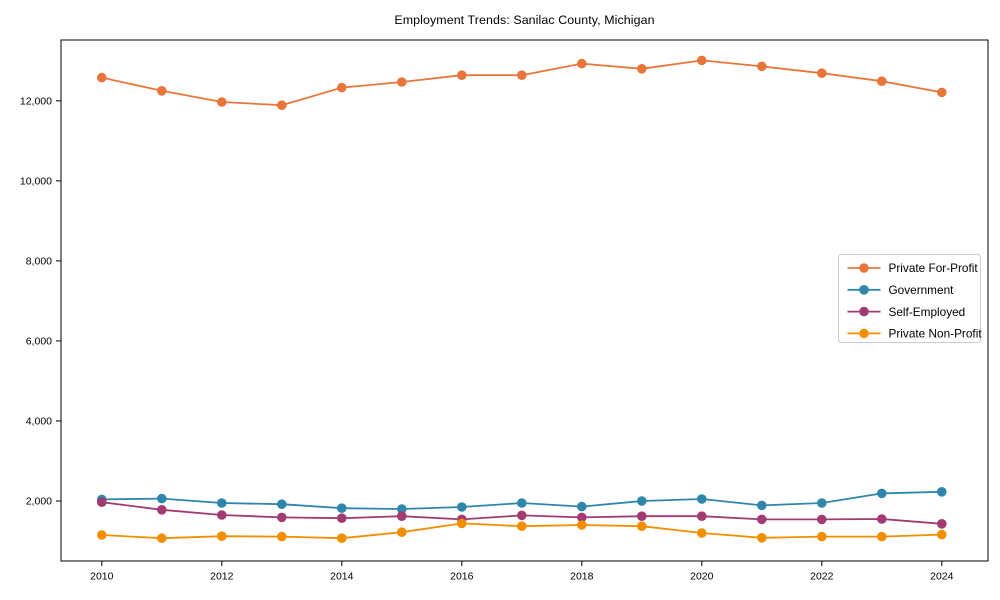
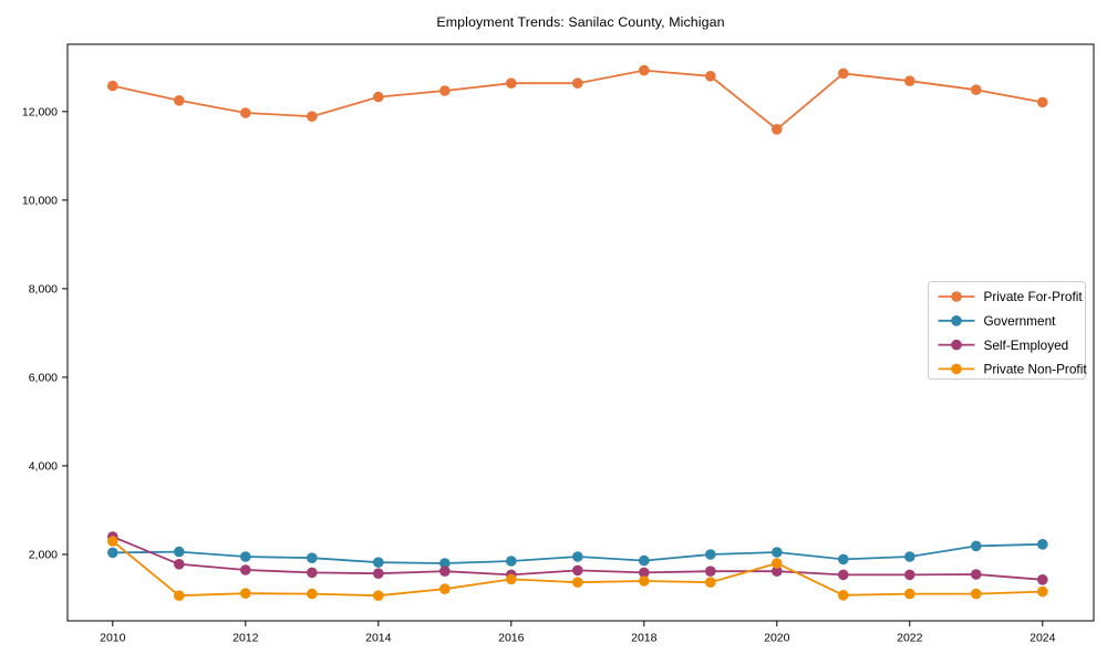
Self-Employed/2010: 2000 -> 2400
Private Non-Profit/2010: 1200 -> 2300
Private For-Profit/2020: 13000 -> 11600
Private Non-Profit/2020: 1200 -> 1800
